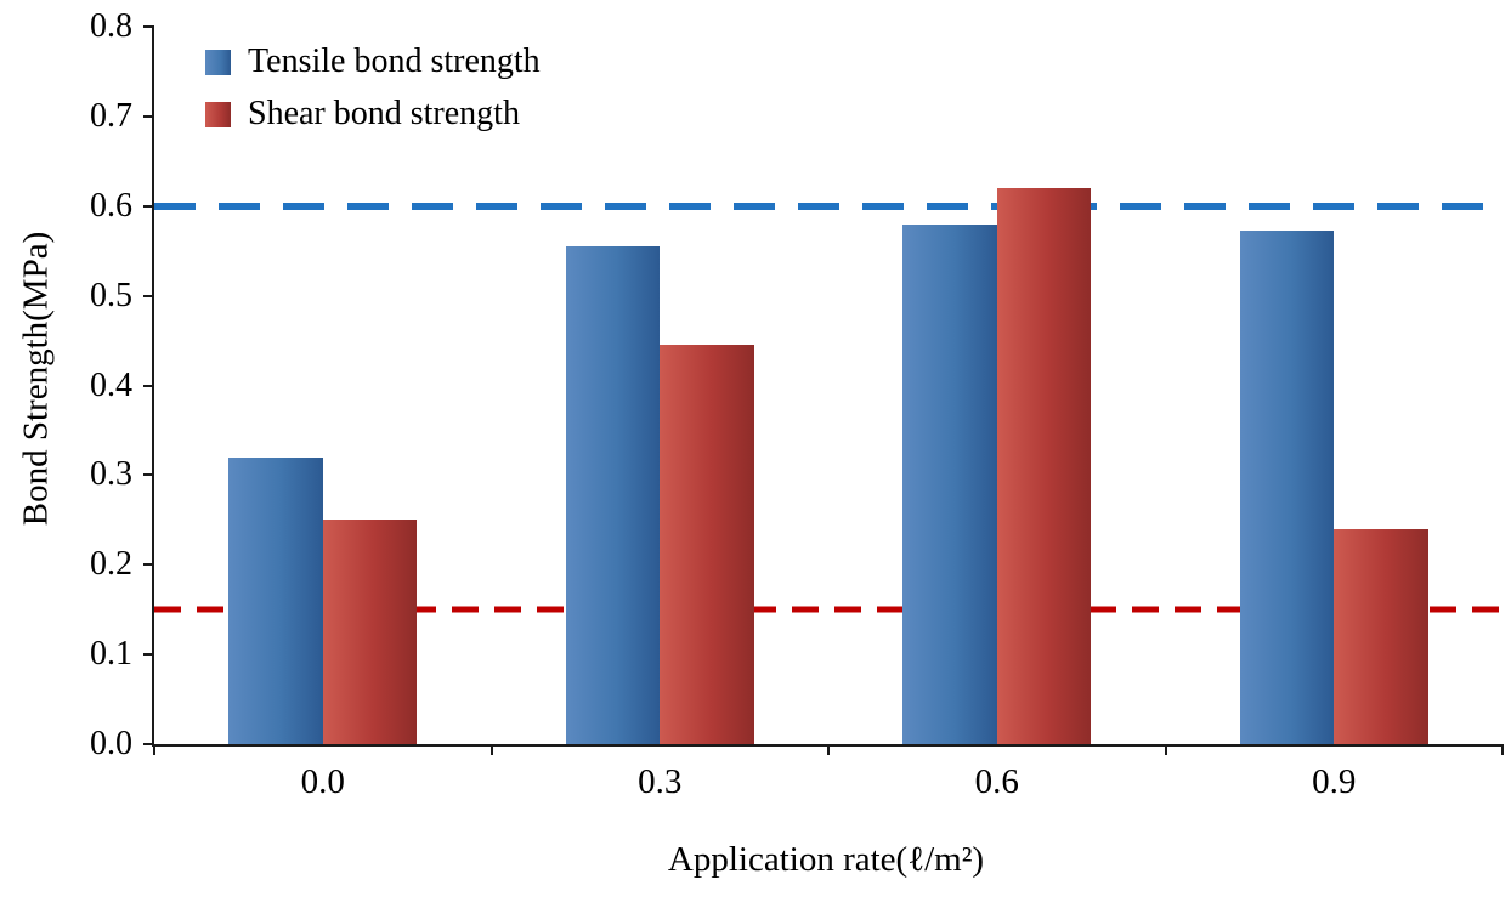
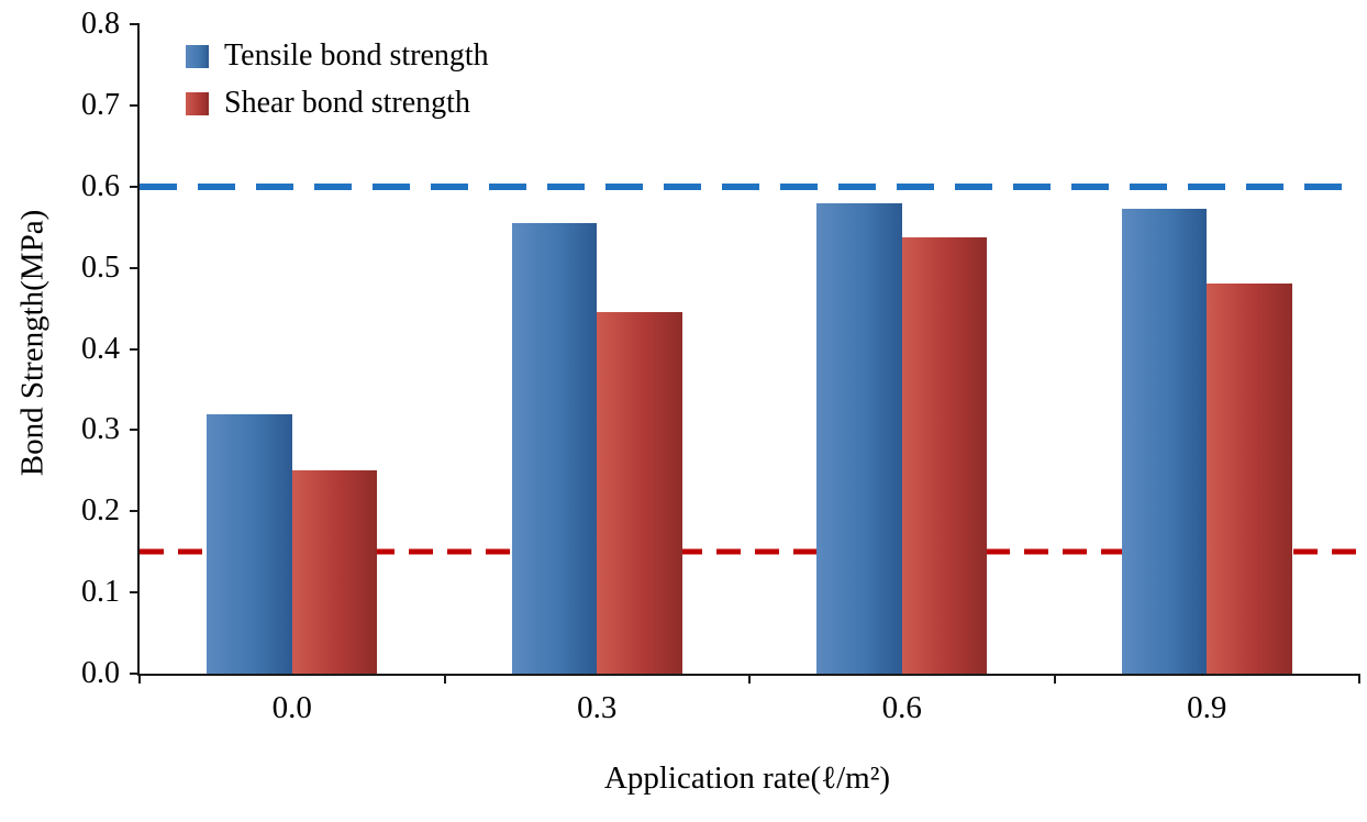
Shear bond strength/0.6: 0.62 -> 0.54
Shear bond strength/0.9: 0.24 -> 0.48
